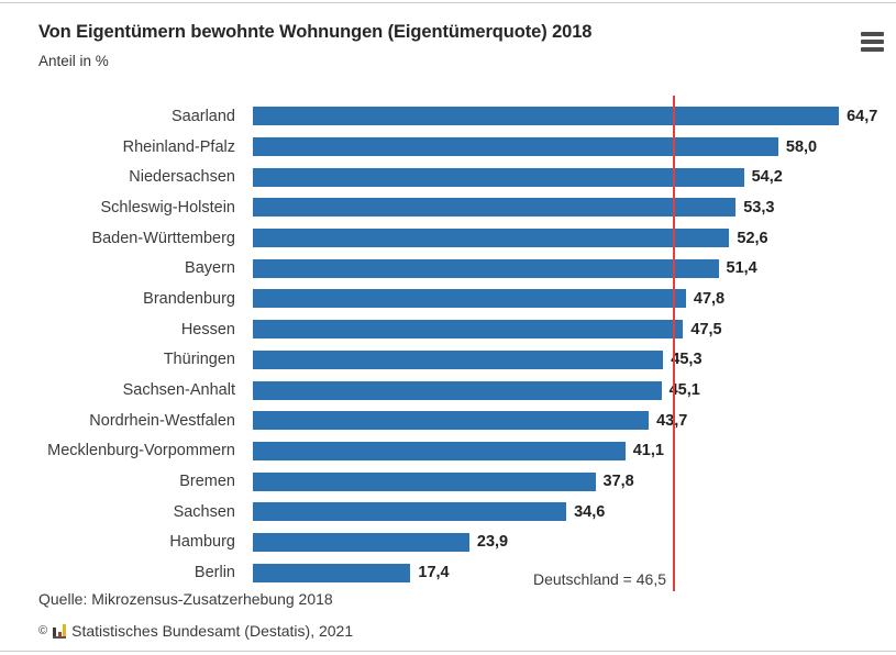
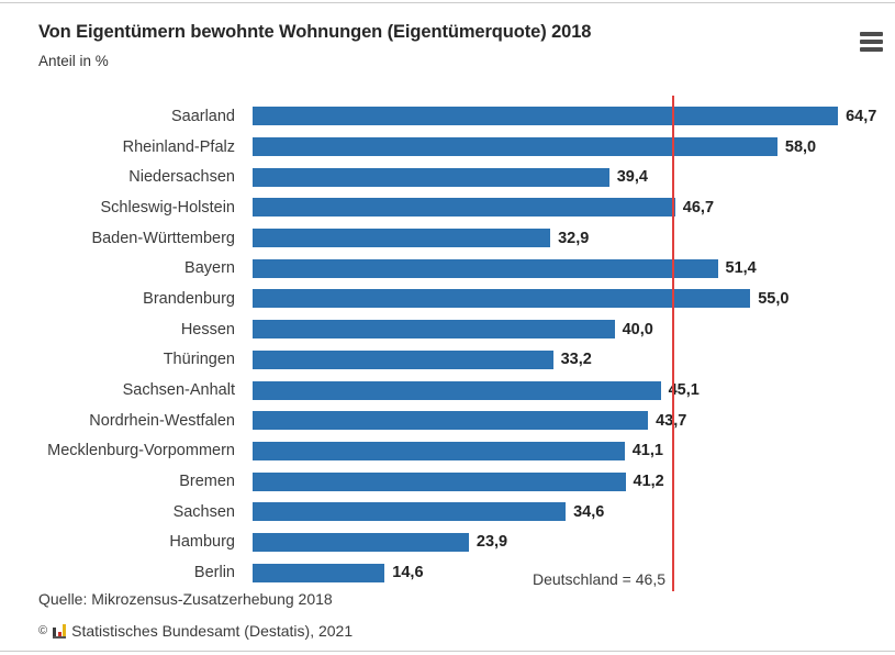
Niedersachsen: 54,2 -> 39,4
Schleswig-Holstein: 53,3 -> 46,7
Baden-Württemberg: 52,6 -> 32,9
Brandenburg: 47,8 -> 55,0
Hessen: 47,5 -> 40,0
Thüringen: 45,3 -> 33,2
Bremen: 37,8 -> 41,2
Berlin: 17,4 -> 14,6
